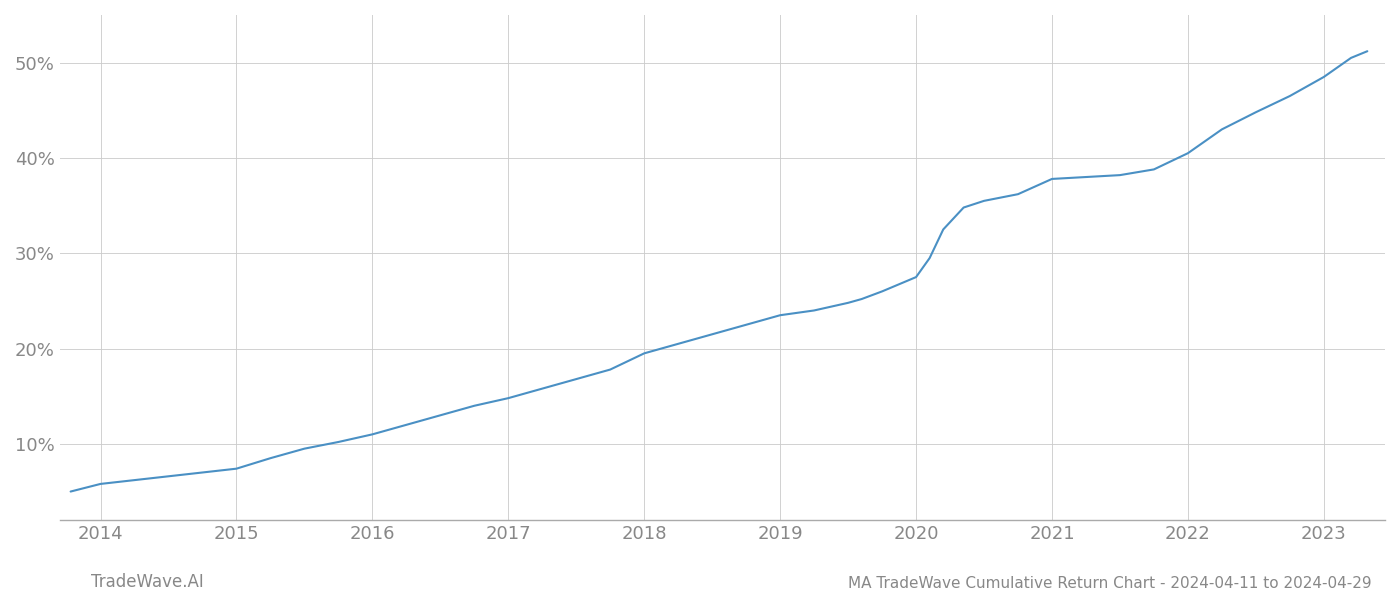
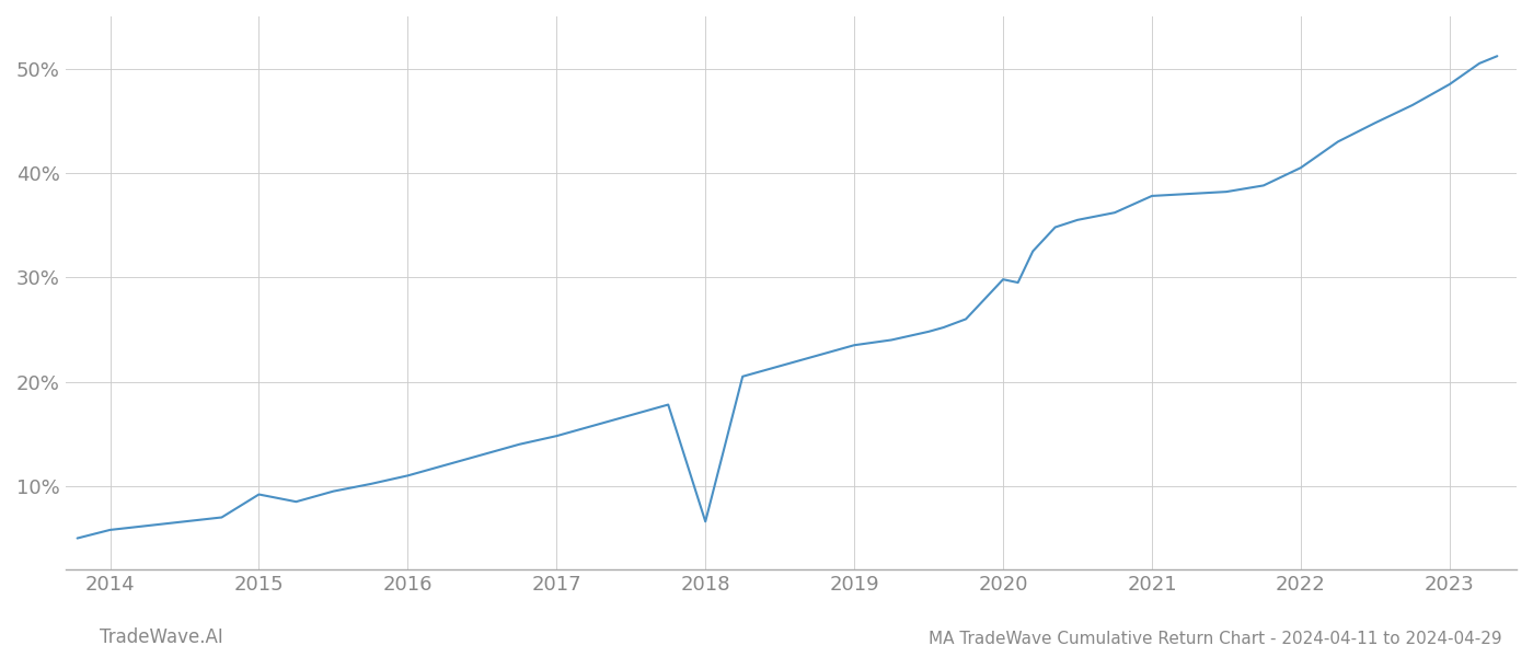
2015: 7.4% -> 9.2%
2018: 19.5% -> 6.6%
2020: 27.5% -> 29.8%
